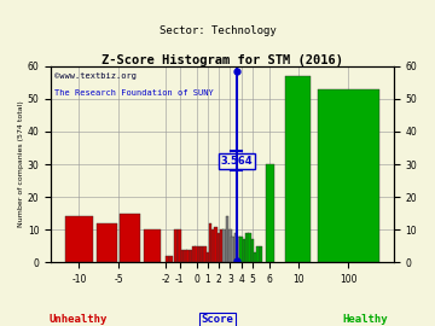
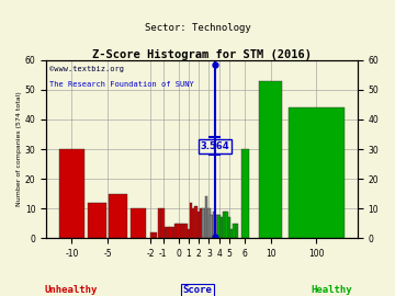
-10: 14 -> 30
10: 57 -> 53
100: 53 -> 44
